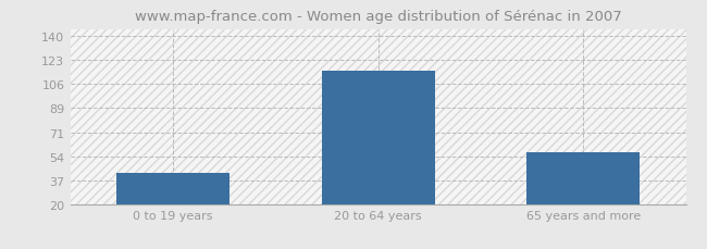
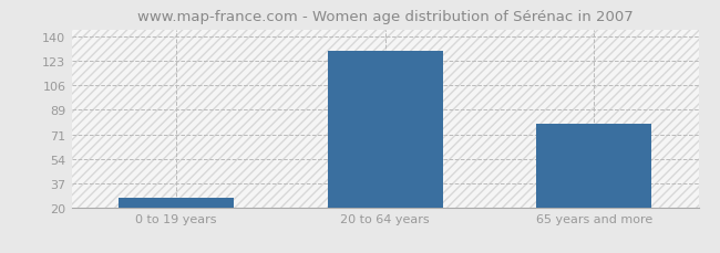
0 to 19 years: 42 -> 27
20 to 64 years: 115 -> 130
65 years and more: 57 -> 79
